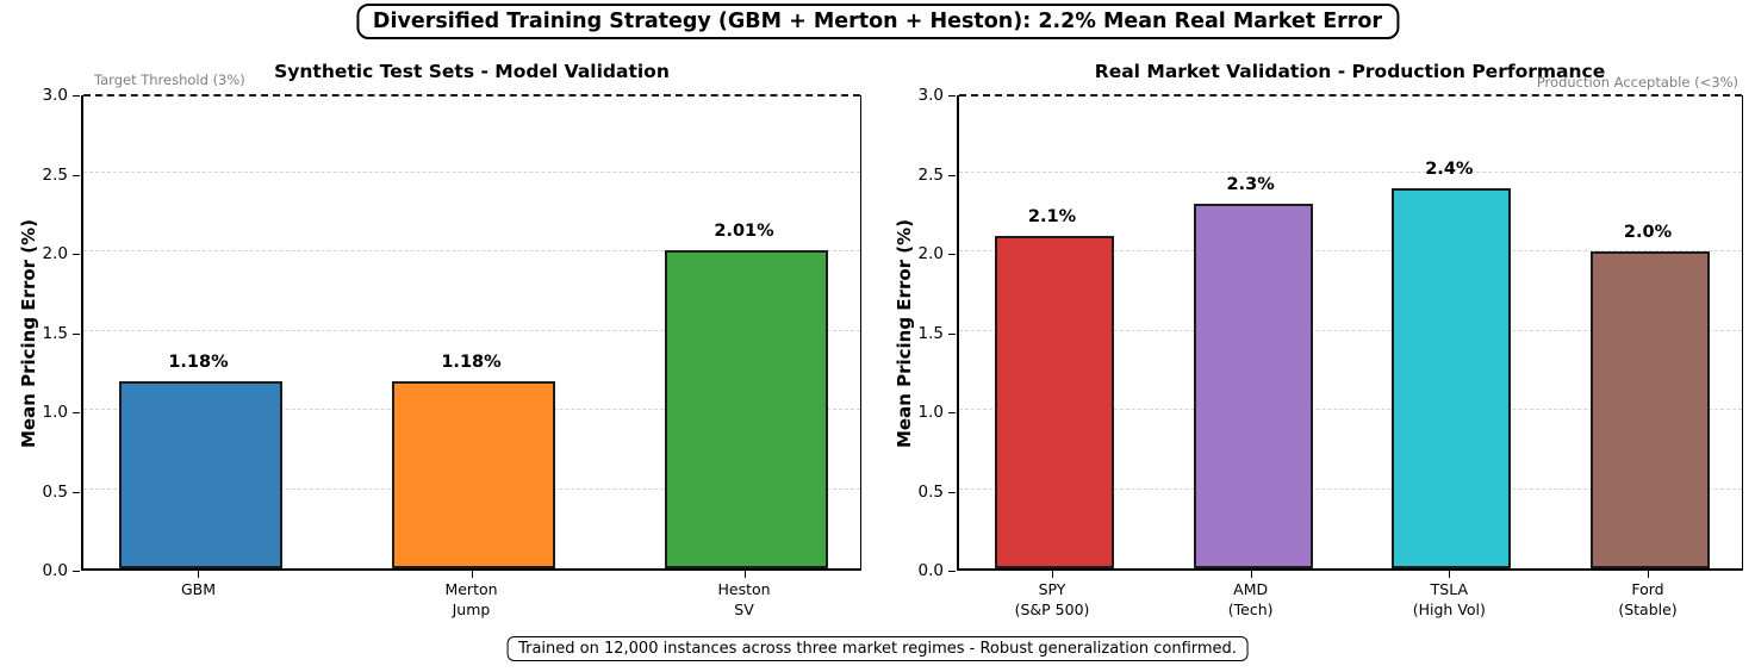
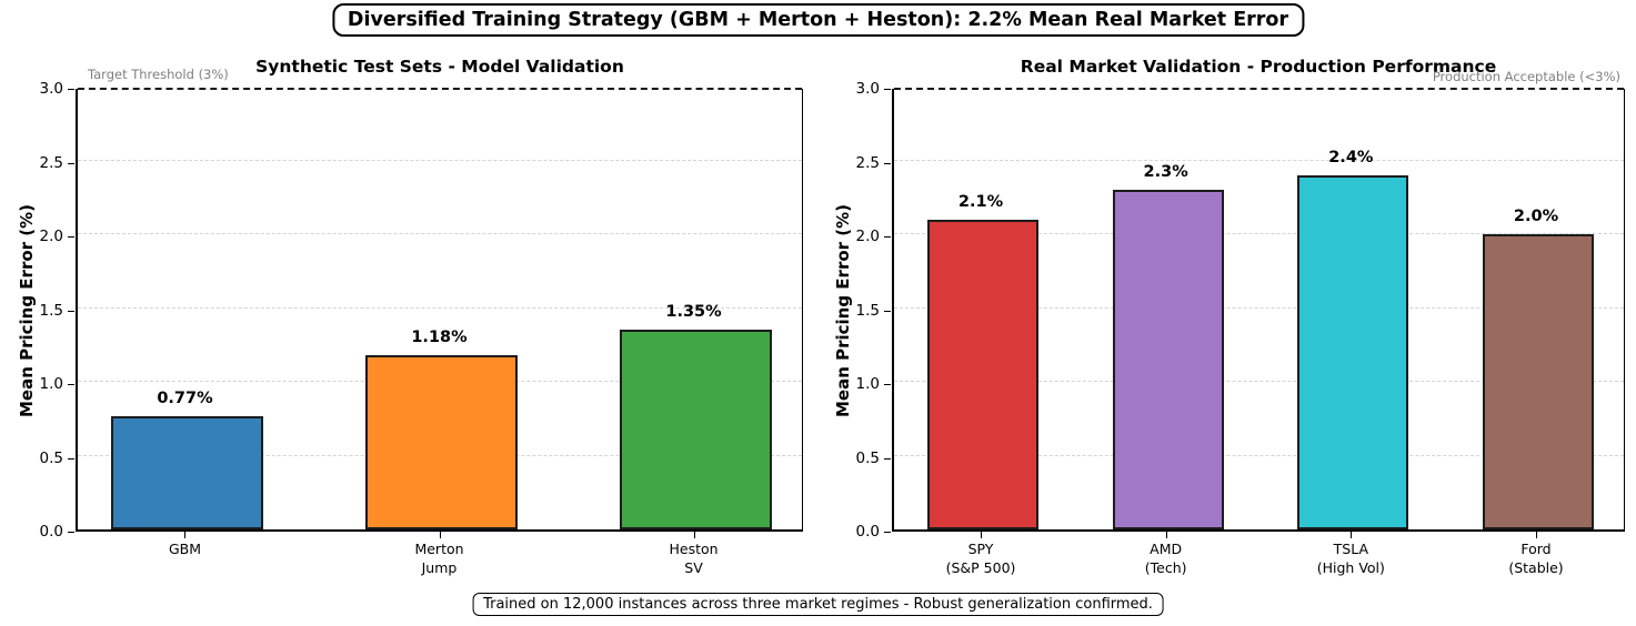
Synthetic Test Sets - Model Validation/GBM: 1.18% -> 0.77%
Synthetic Test Sets - Model Validation/Heston SV: 2.01% -> 1.35%
